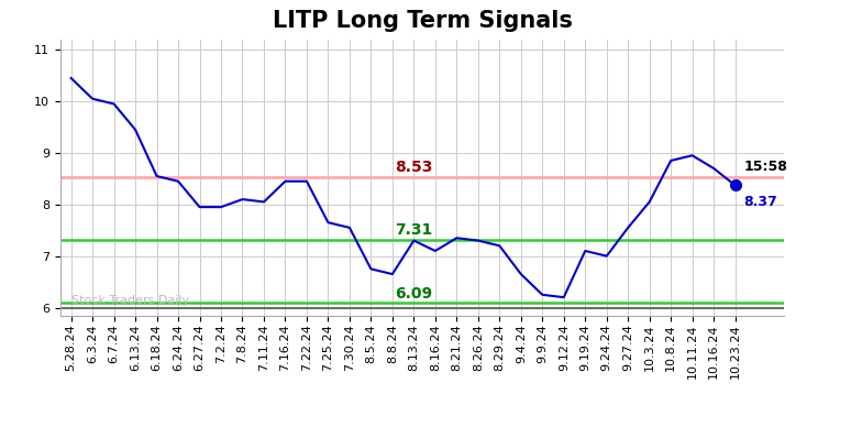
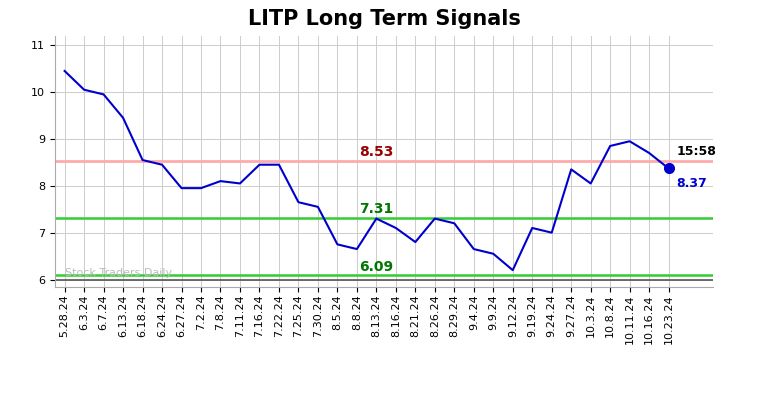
8.21.24: 7.35 -> 6.80
9.9.24: 6.25 -> 6.55
9.27.24: 7.55 -> 8.35
